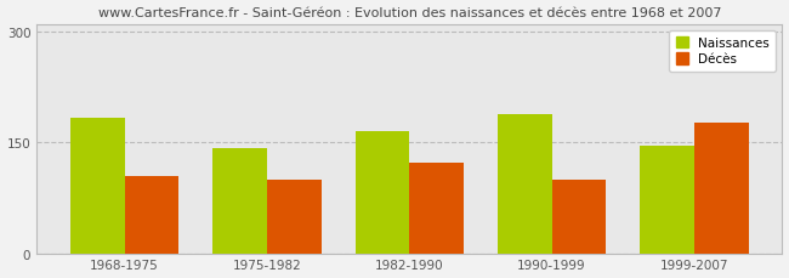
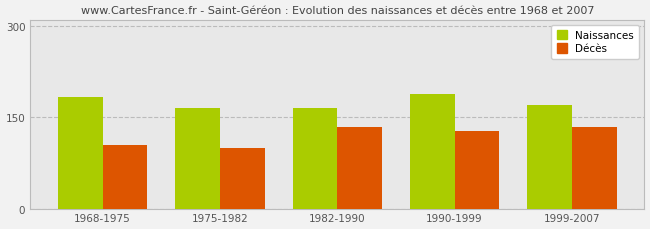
Naissances/1975-1982: 142 -> 165
Décès/1982-1990: 122 -> 133
Décès/1990-1999: 100 -> 128
Naissances/1999-2007: 146 -> 170
Décès/1999-2007: 176 -> 133
